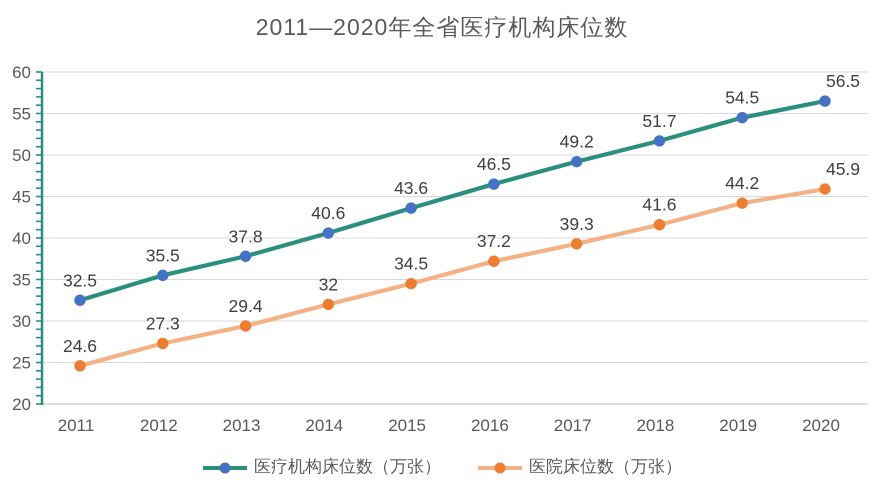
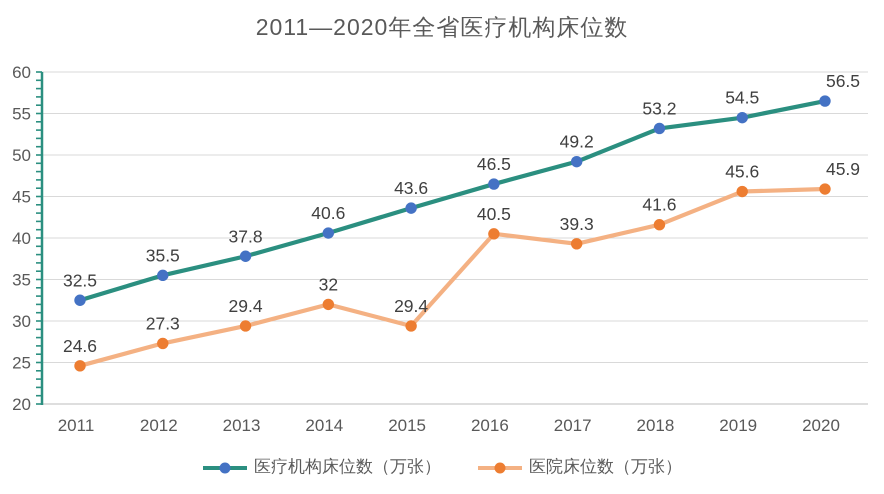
医院床位数（万张）/2015: 34.5 -> 29.4
医院床位数（万张）/2016: 37.2 -> 40.5
医疗机构床位数（万张）/2018: 51.7 -> 53.2
医院床位数（万张）/2019: 44.2 -> 45.6
